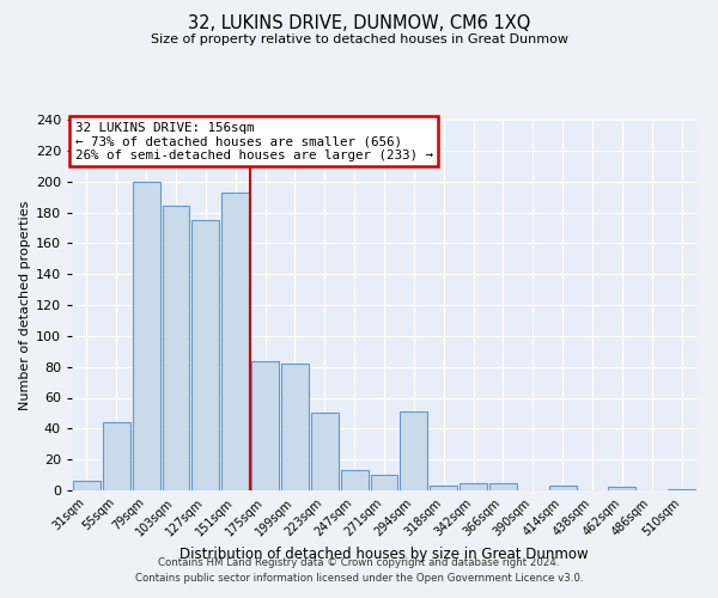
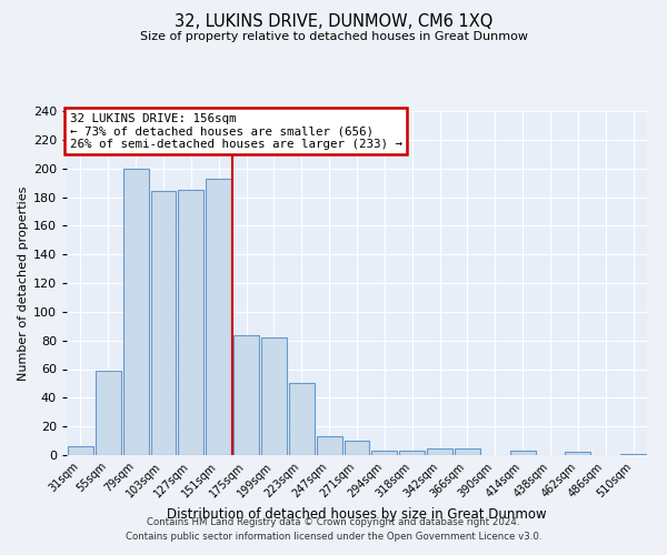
55sqm: 44 -> 59
127sqm: 175 -> 185
294sqm: 51 -> 3
